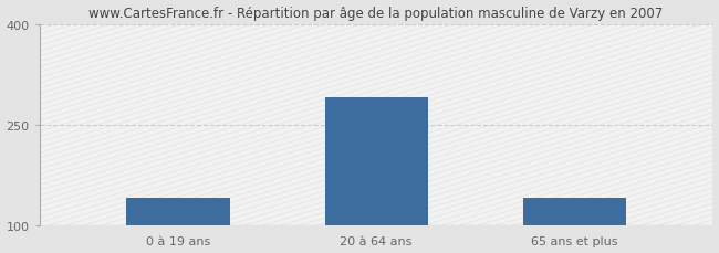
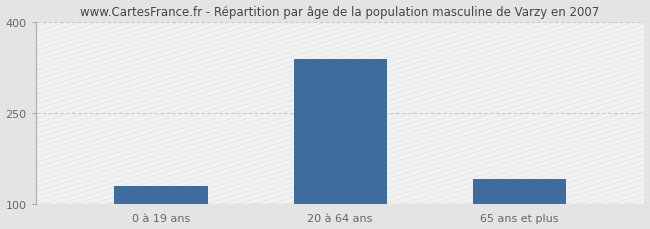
0 à 19 ans: 140 -> 130
20 à 64 ans: 291 -> 338
